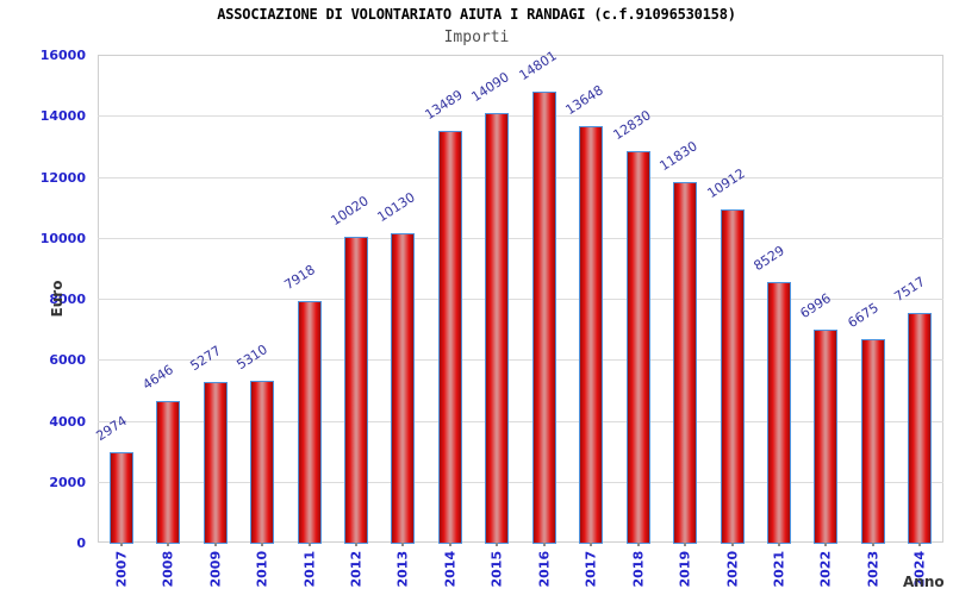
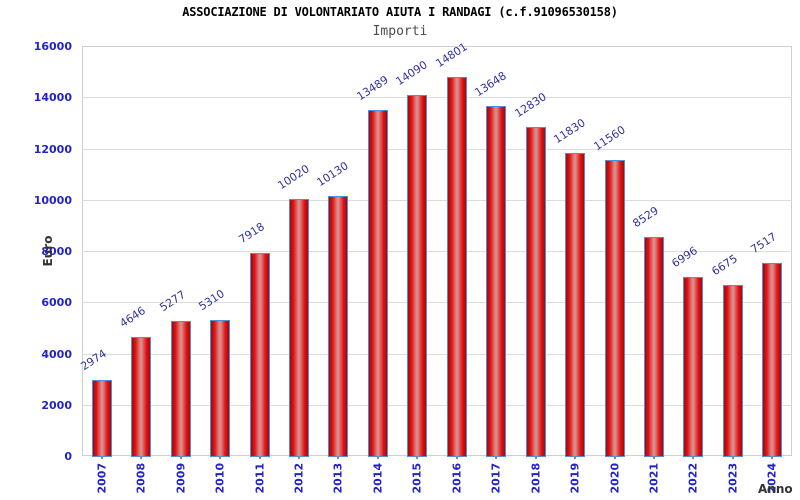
2020: 10912 -> 11560
